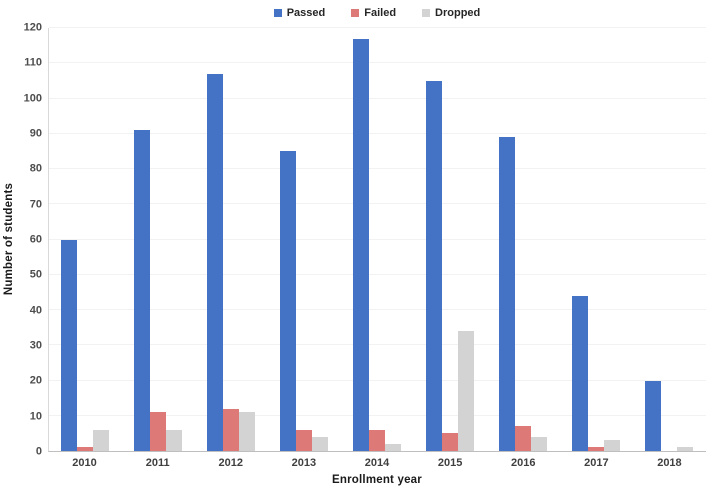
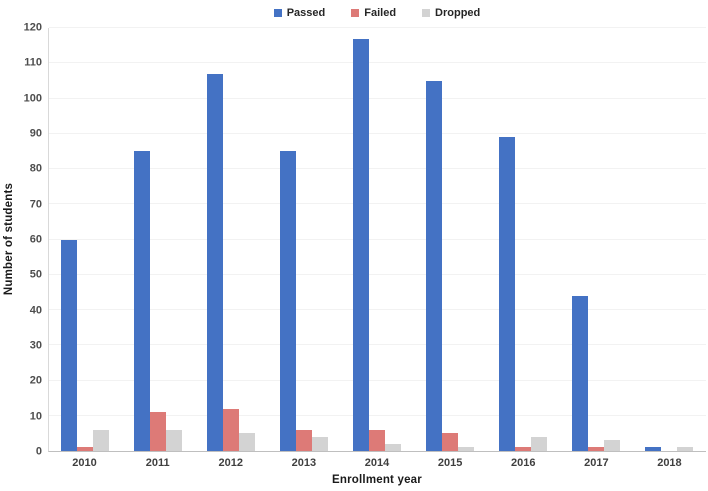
Passed/2011: 91 -> 85
Dropped/2012: 11 -> 5
Dropped/2015: 34 -> 1
Failed/2016: 7 -> 1
Passed/2018: 20 -> 1
